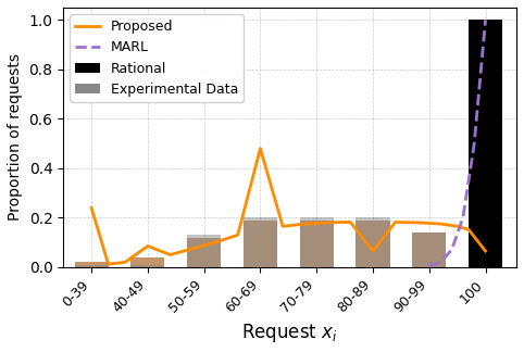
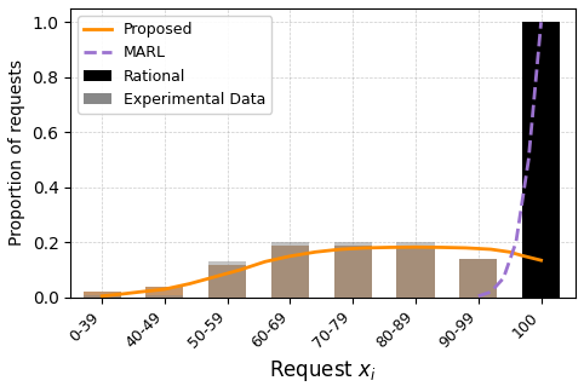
Proposed/0-39: 0.240 -> 0.005
Proposed/40-49: 0.085 -> 0.030
Proposed/60-69: 0.480 -> 0.150
Proposed/80-89: 0.065 -> 0.183
Proposed/100: 0.065 -> 0.135
